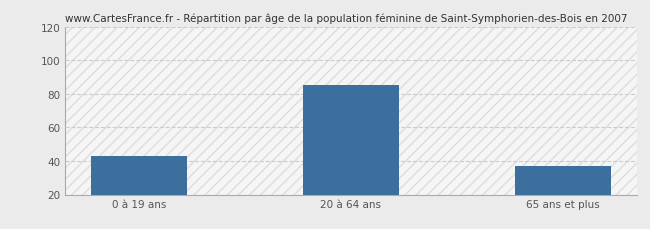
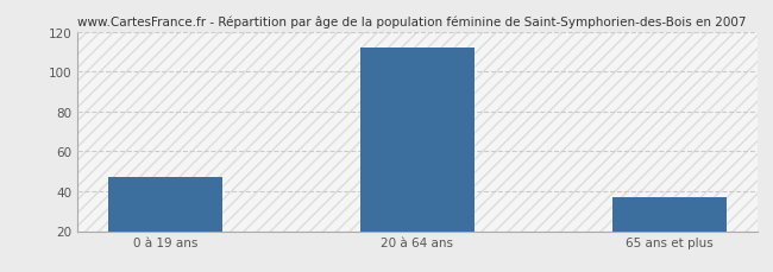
0 à 19 ans: 43 -> 47
20 à 64 ans: 85 -> 112
